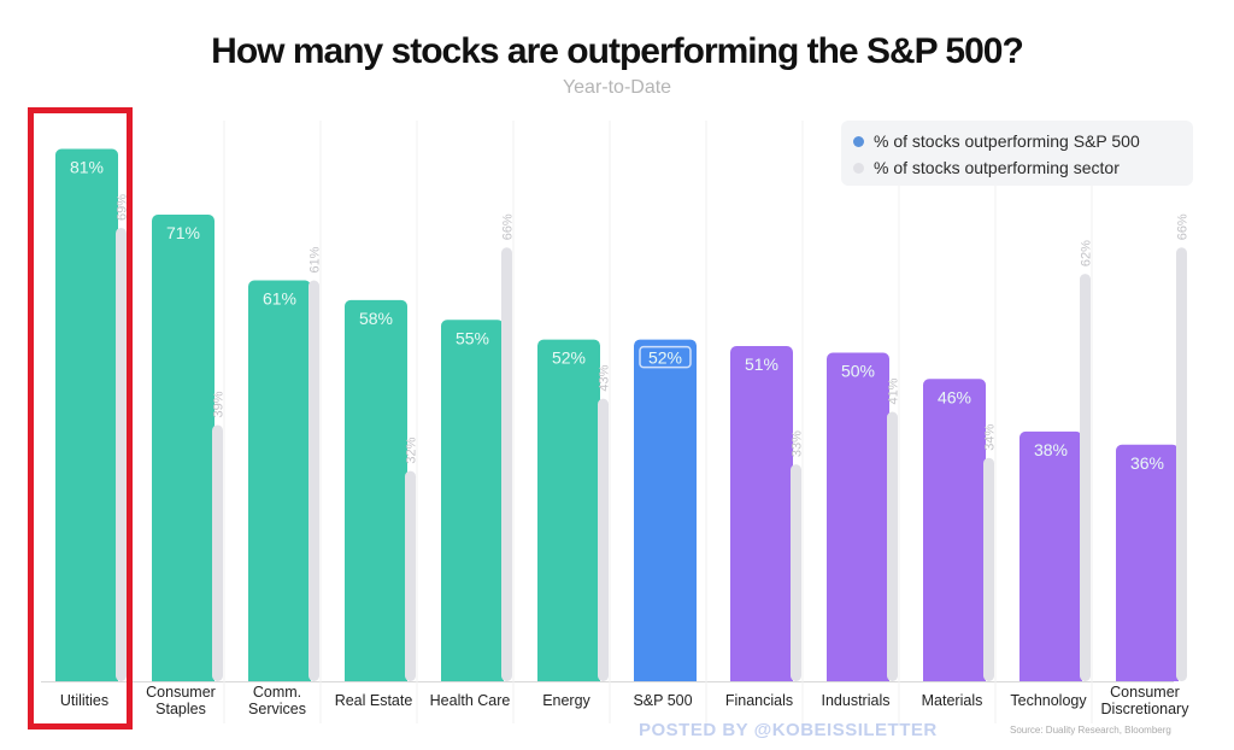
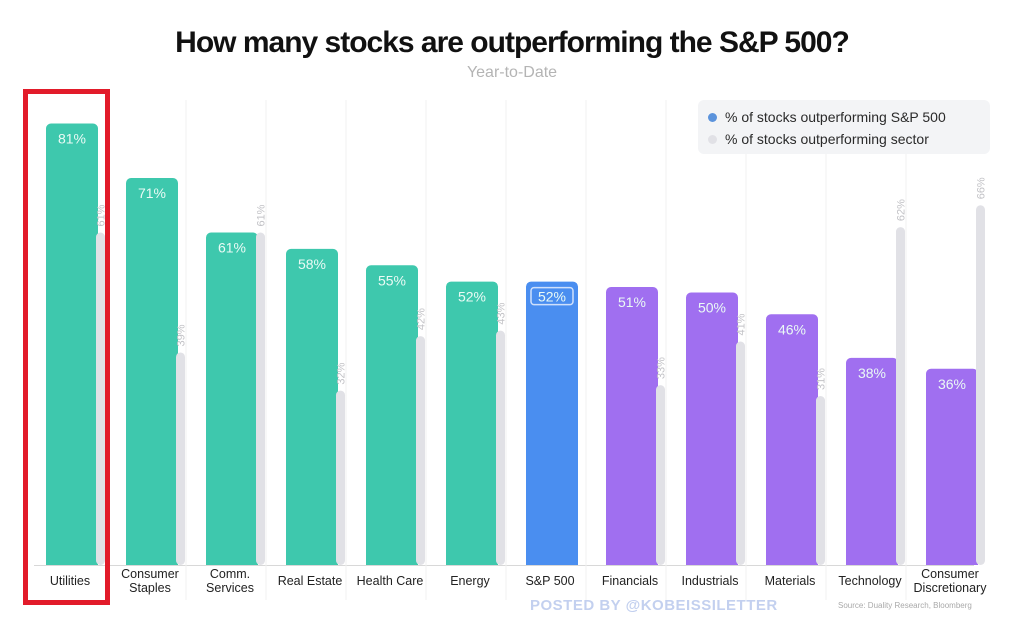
% of stocks outperforming sector/Utilities: 69% -> 61%
% of stocks outperforming sector/Health Care: 66% -> 42%
% of stocks outperforming sector/Materials: 34% -> 31%
